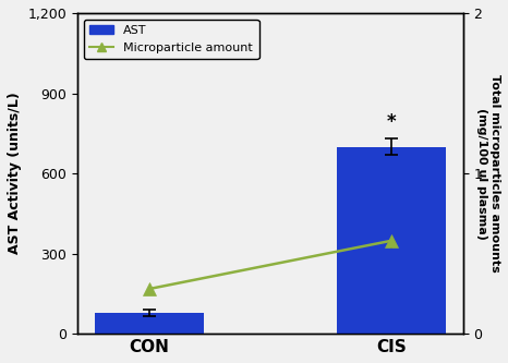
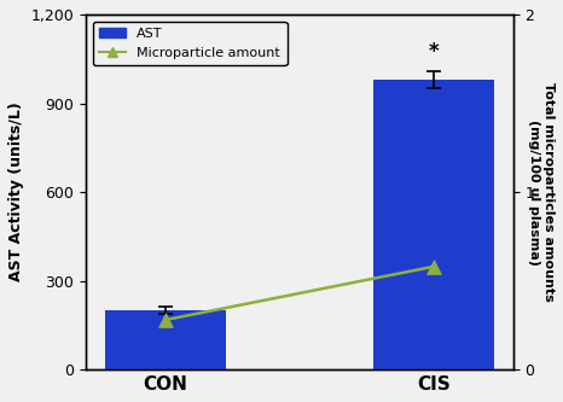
CON: 80 -> 200
CIS: 700 -> 980
